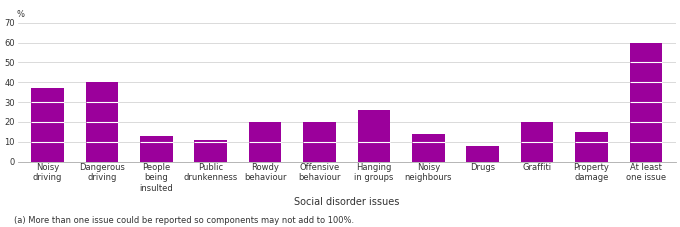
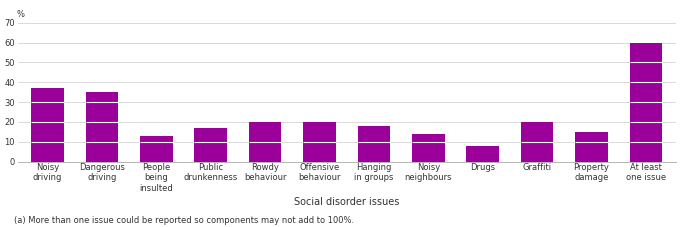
Dangerous driving: 40 -> 35
Public drunkenness: 11 -> 17
Hanging in groups: 26 -> 18
